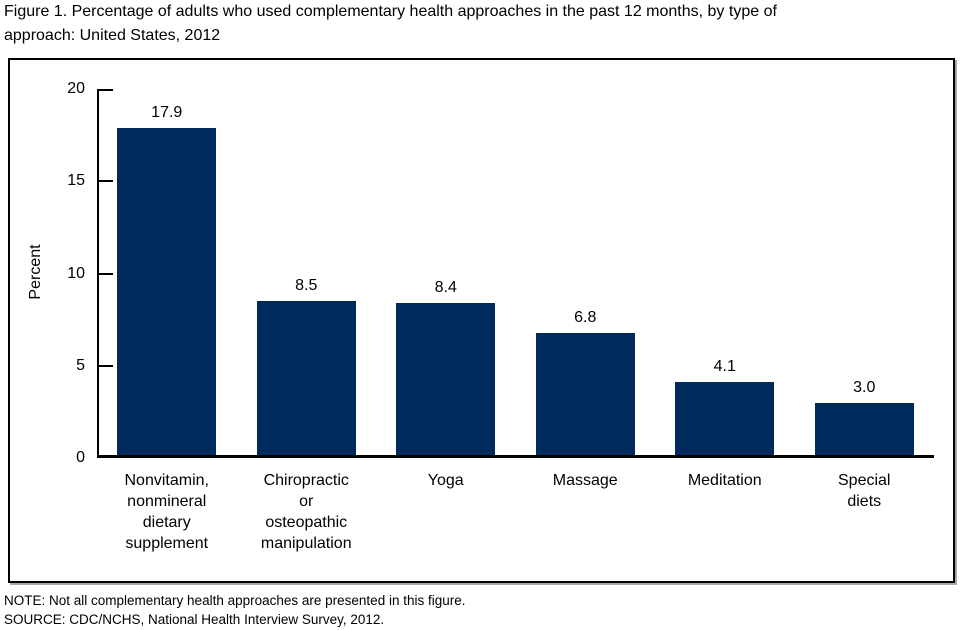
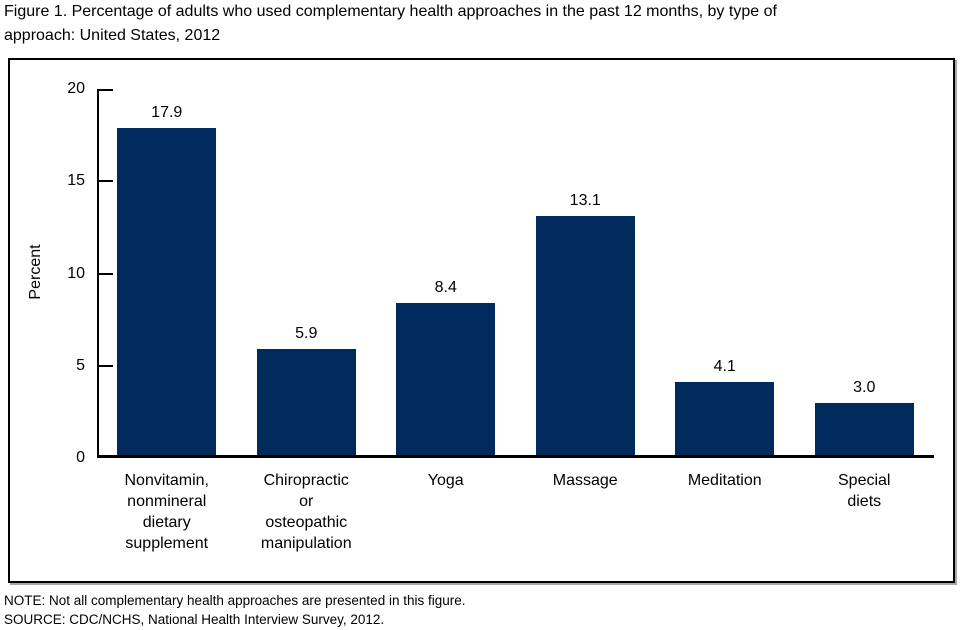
Chiropractic or osteopathic manipulation: 8.5 -> 5.9
Massage: 6.8 -> 13.1
